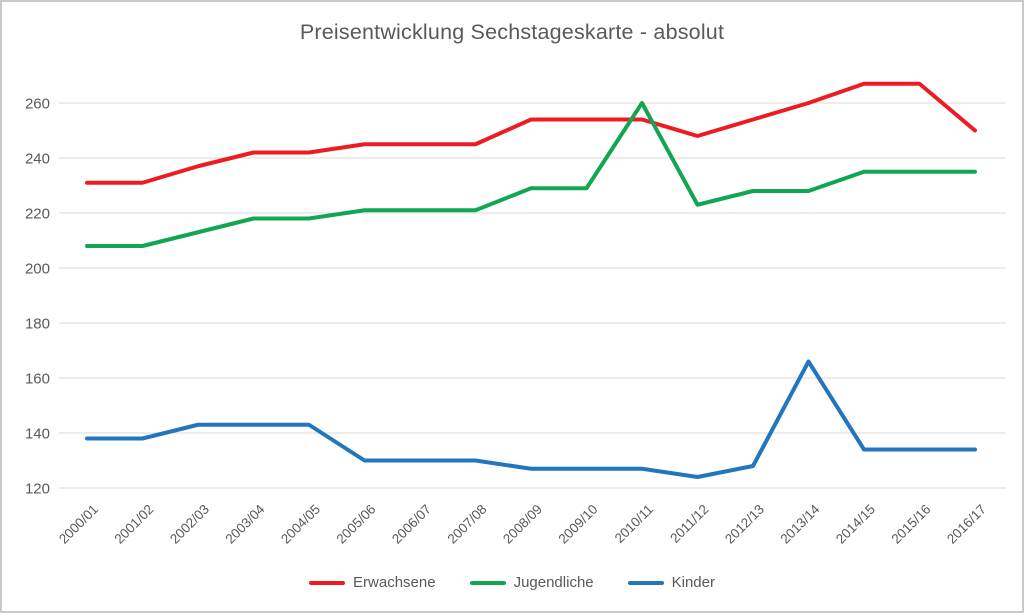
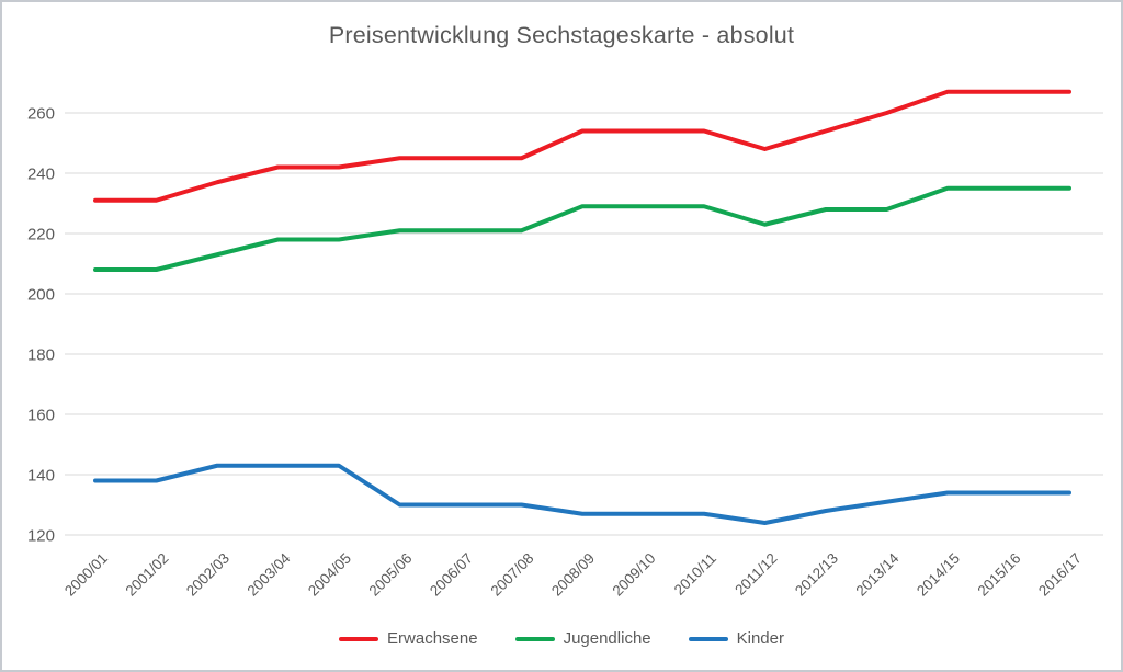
Jugendliche/2010/11: 260 -> 229
Kinder/2013/14: 166 -> 131
Erwachsene/2016/17: 250 -> 267
